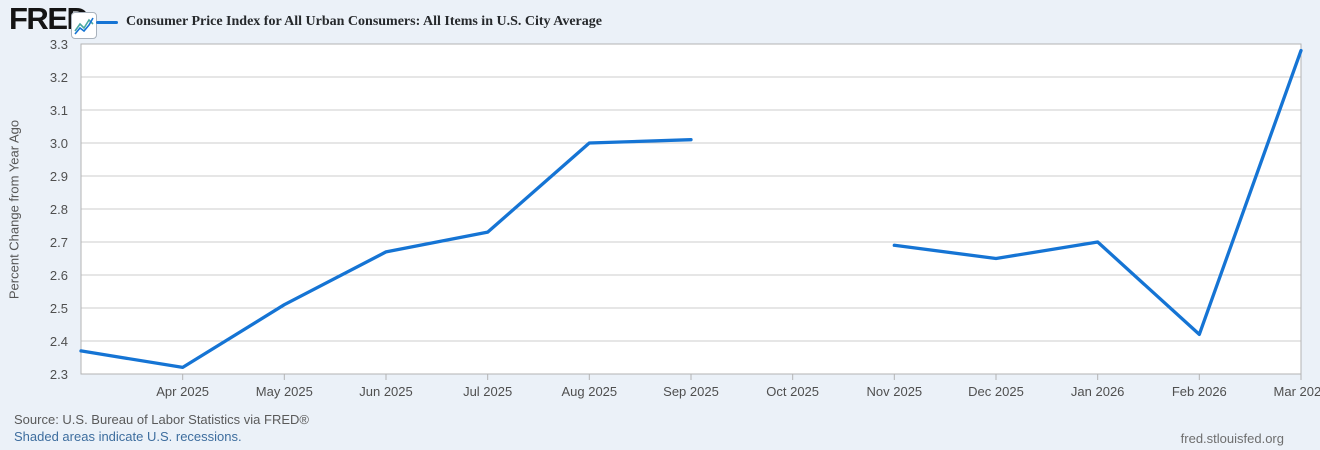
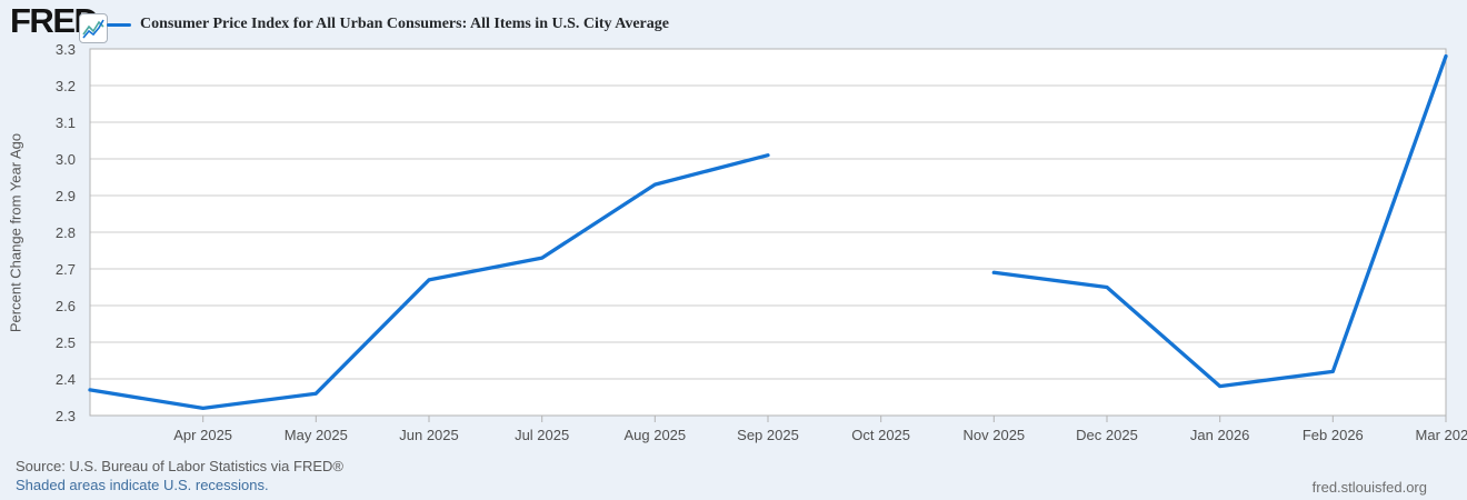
May 2025: 2.51 -> 2.36
Aug 2025: 3.00 -> 2.93
Jan 2026: 2.70 -> 2.38
